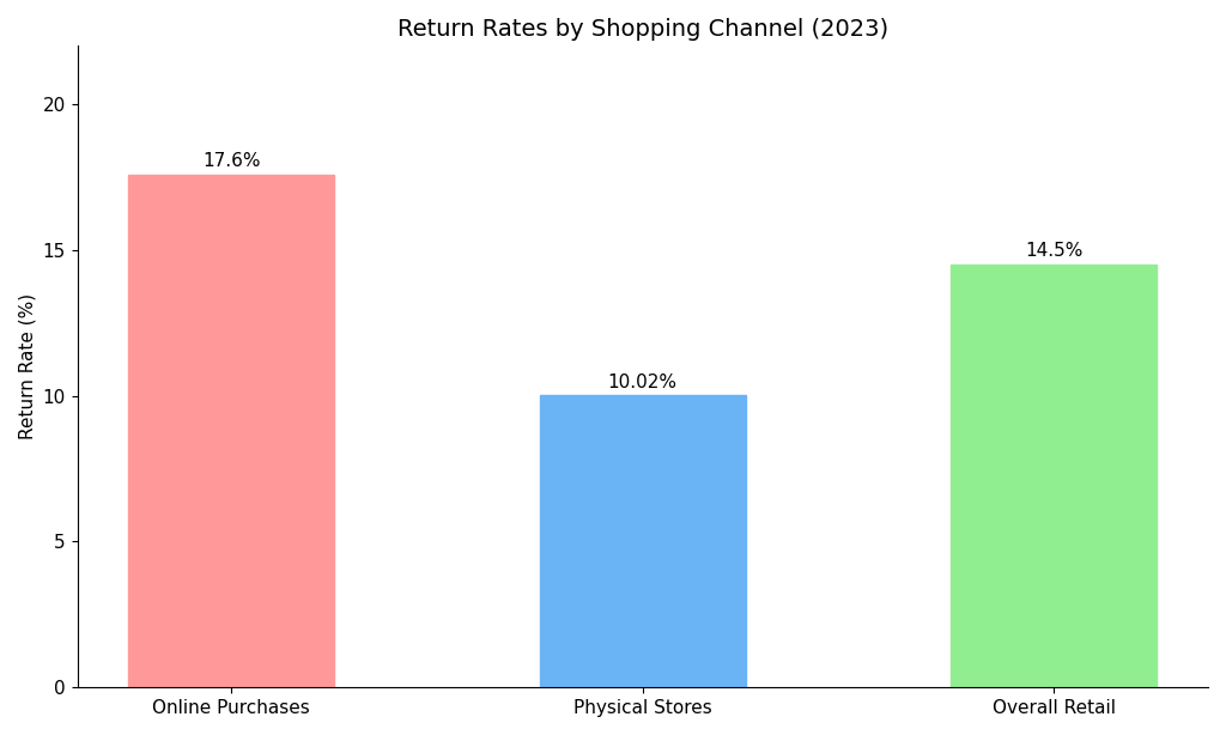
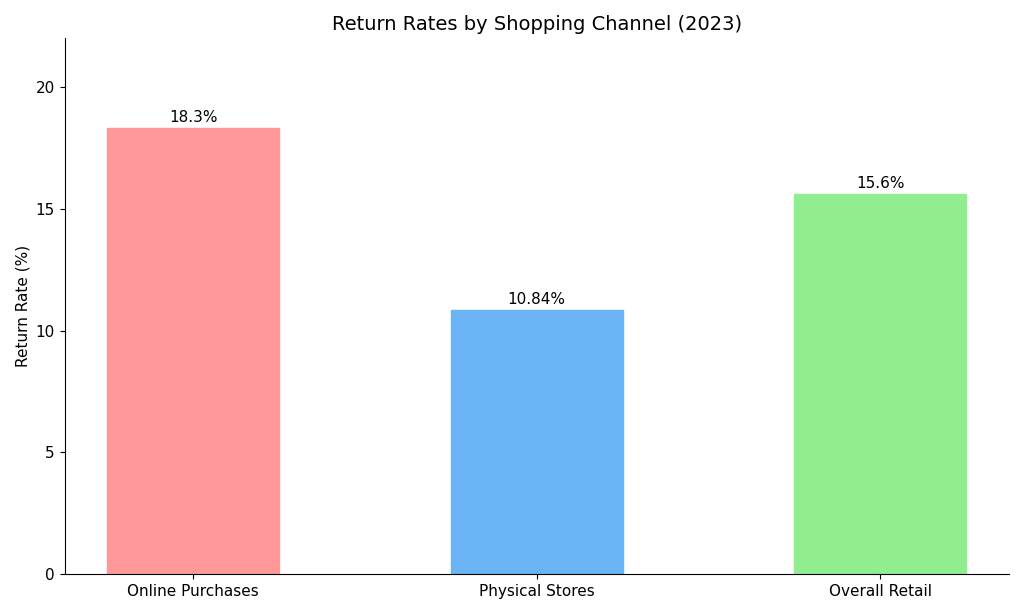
Online Purchases: 17.6% -> 18.3%
Physical Stores: 10.02% -> 10.84%
Overall Retail: 14.5% -> 15.6%
